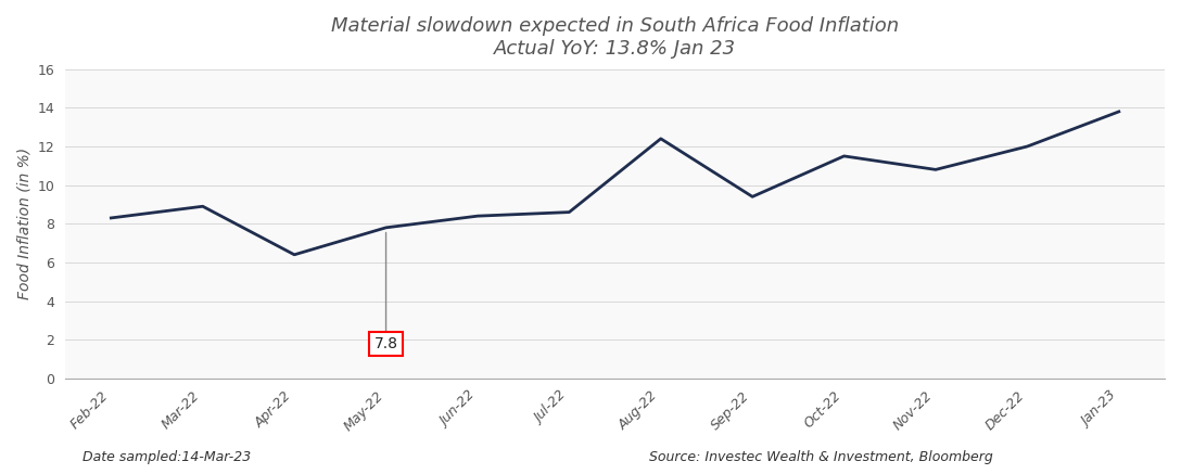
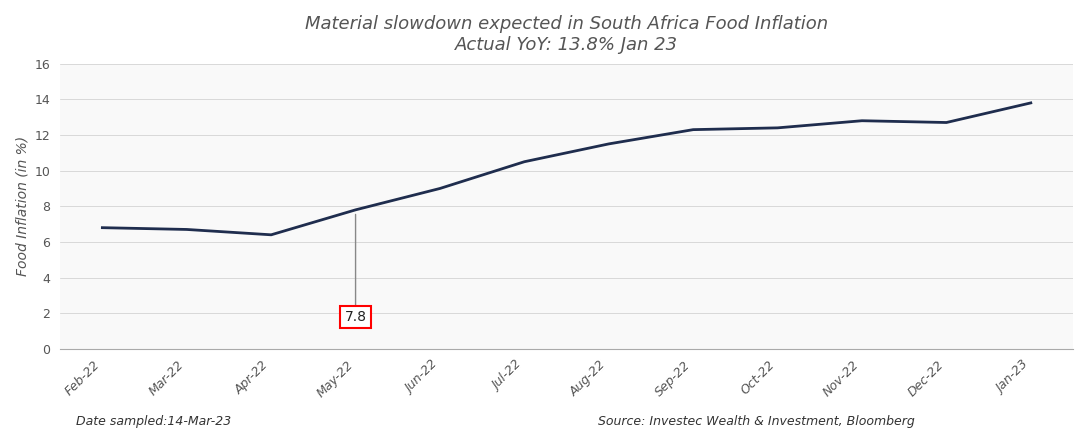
Feb-22: 8.3 -> 6.8
Mar-22: 8.9 -> 6.7
Jun-22: 8.4 -> 9.0
Jul-22: 8.6 -> 10.5
Aug-22: 12.4 -> 11.5
Sep-22: 9.4 -> 12.3
Oct-22: 11.5 -> 12.4
Nov-22: 10.8 -> 12.8
Dec-22: 12.0 -> 12.7
